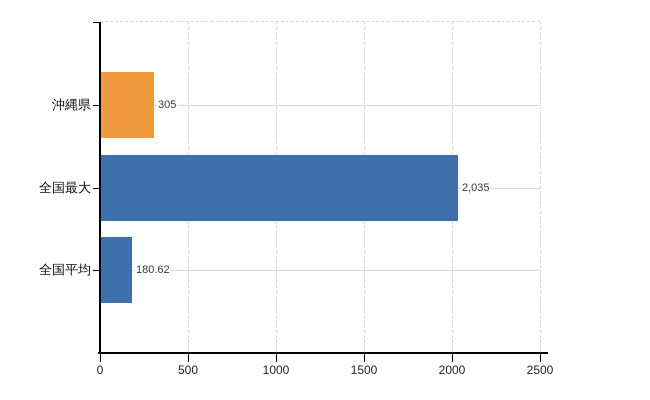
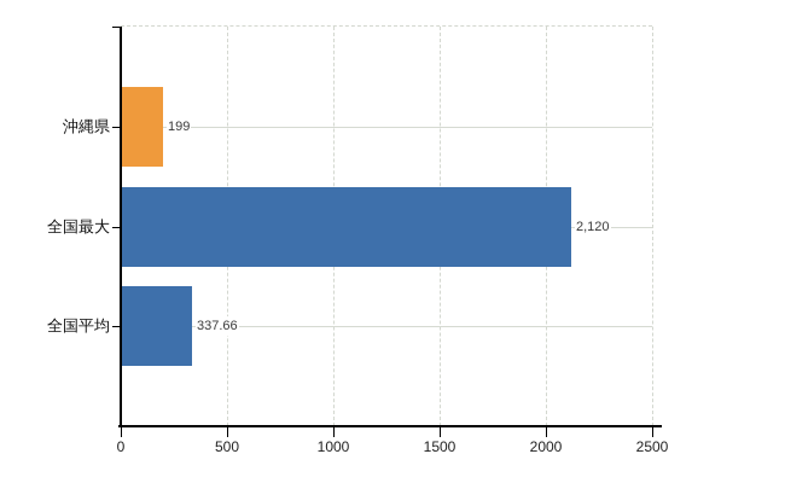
沖縄県: 305 -> 199
全国最大: 2,035 -> 2,120
全国平均: 180.62 -> 337.66
